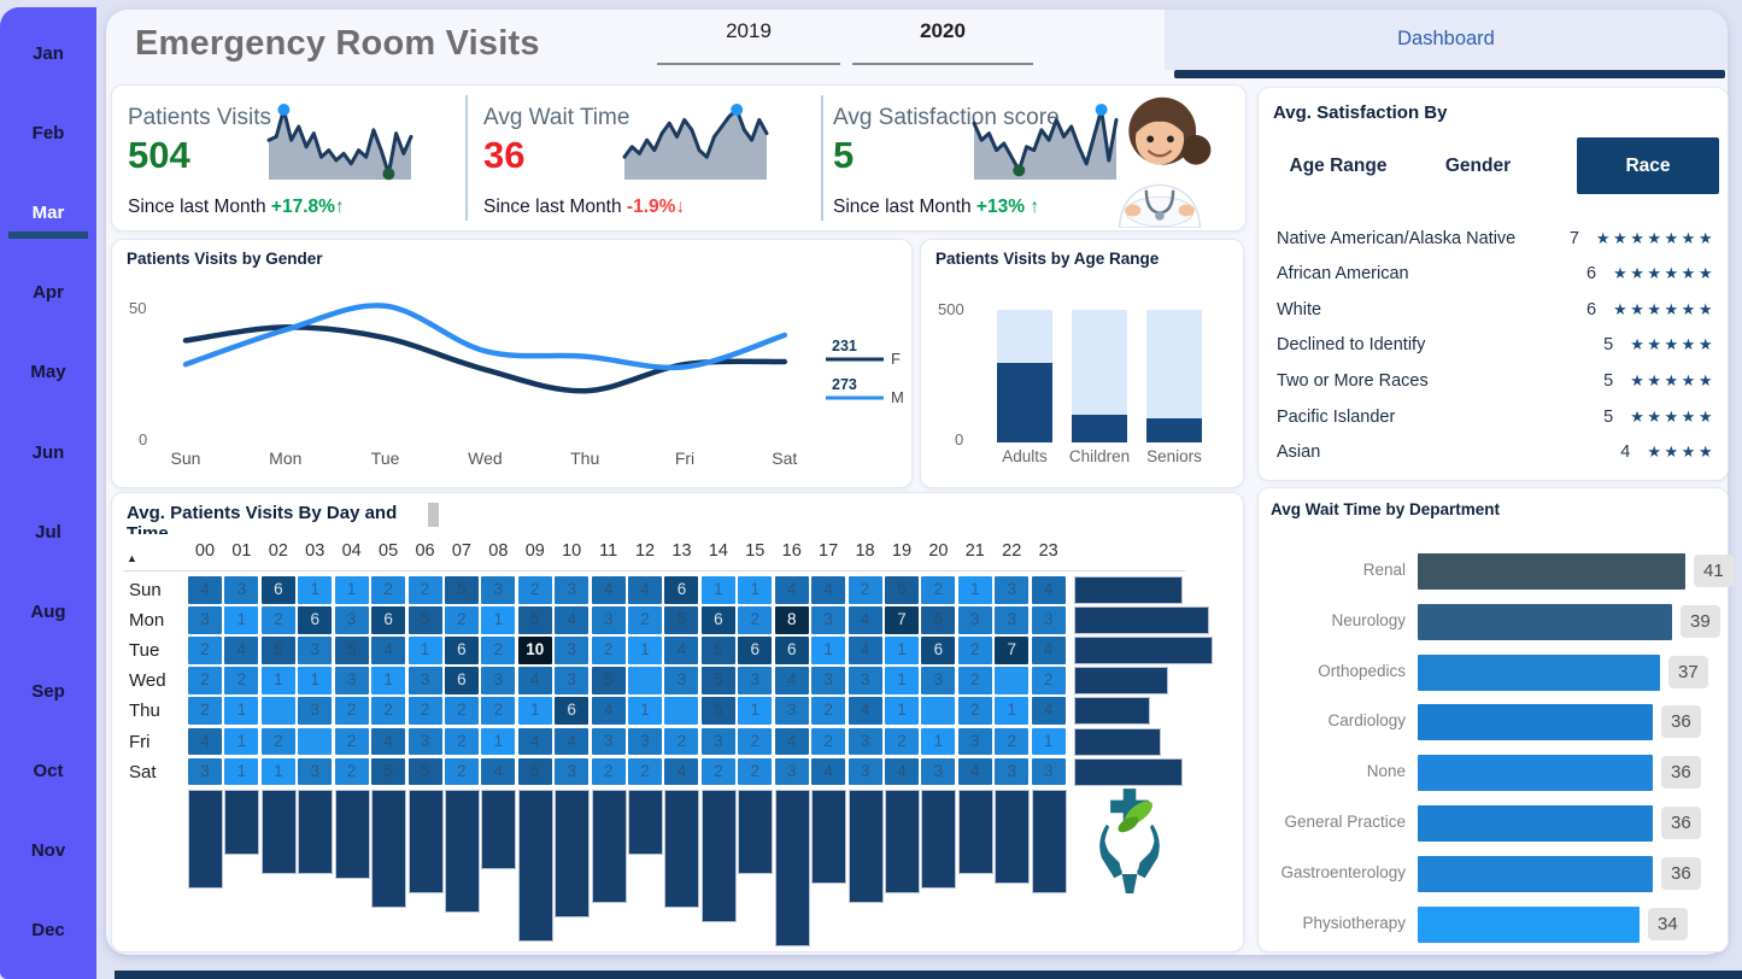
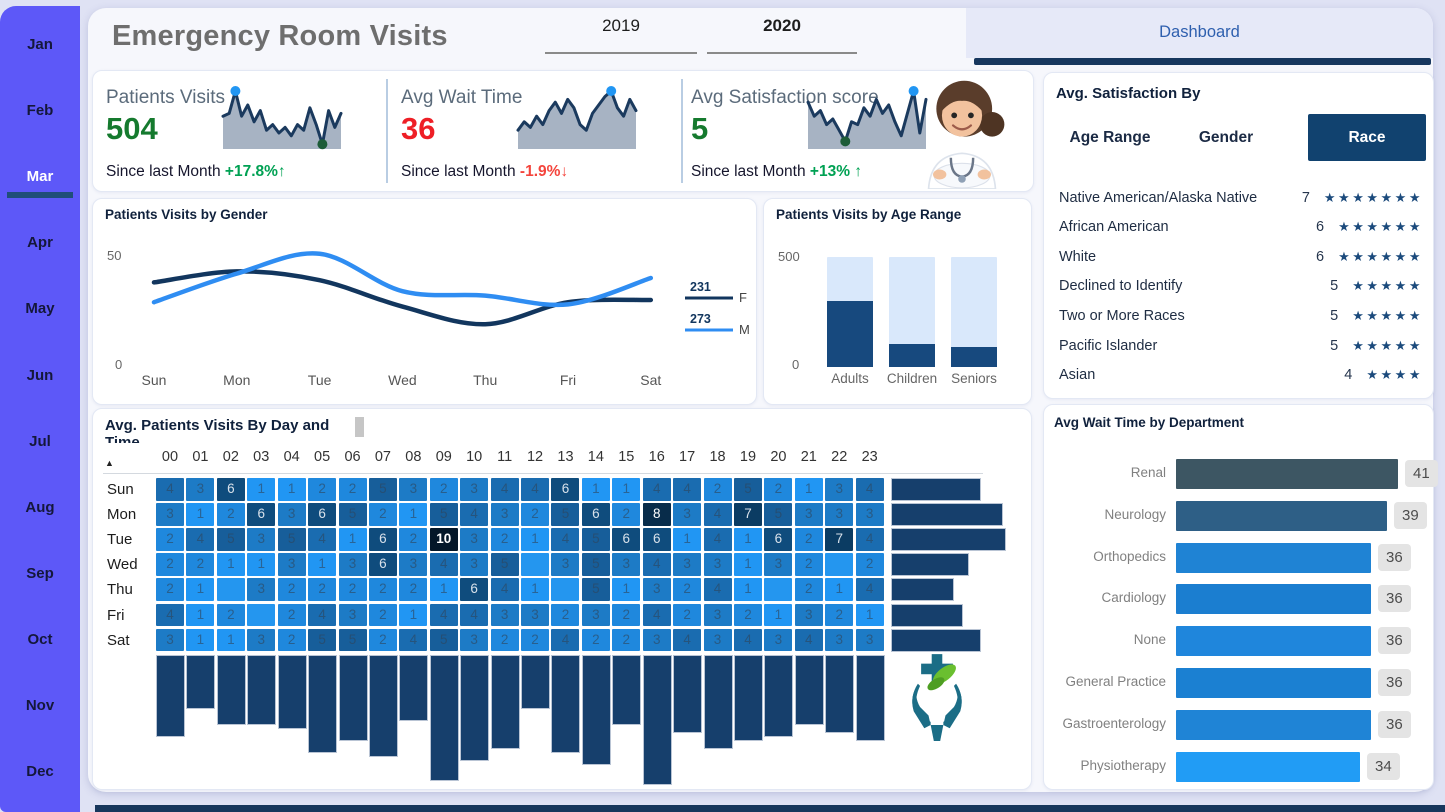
Avg Wait Time by Department/Orthopedics: 37 -> 36
